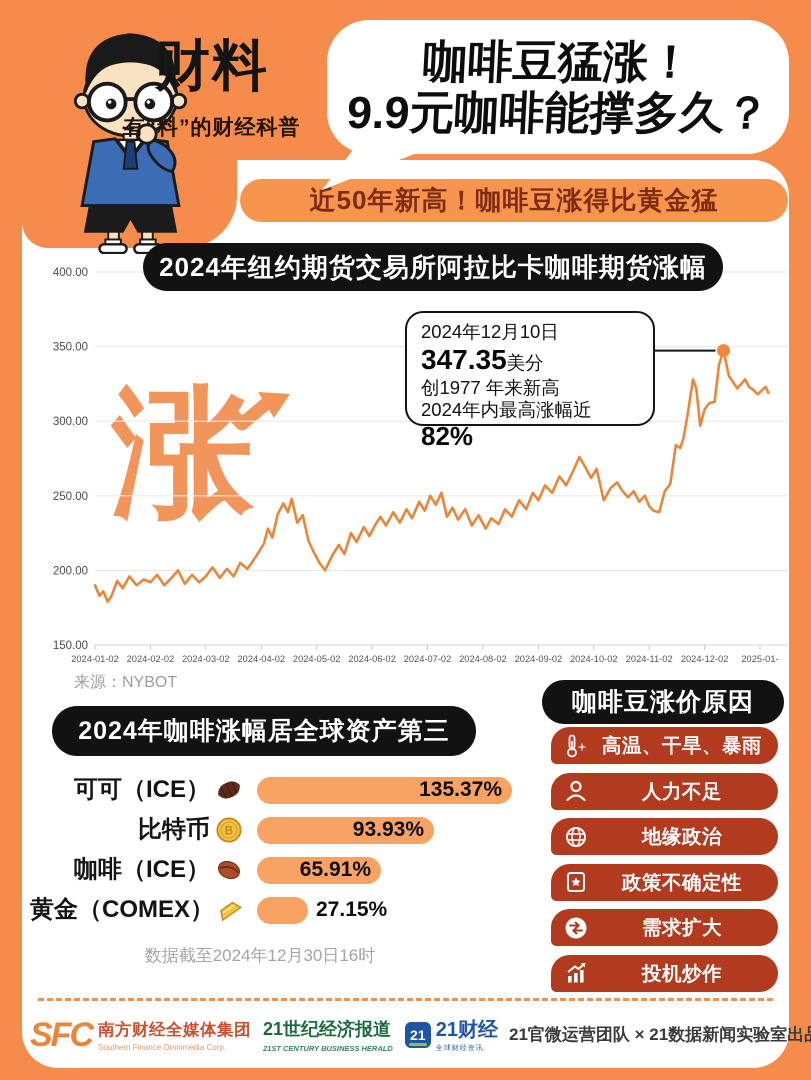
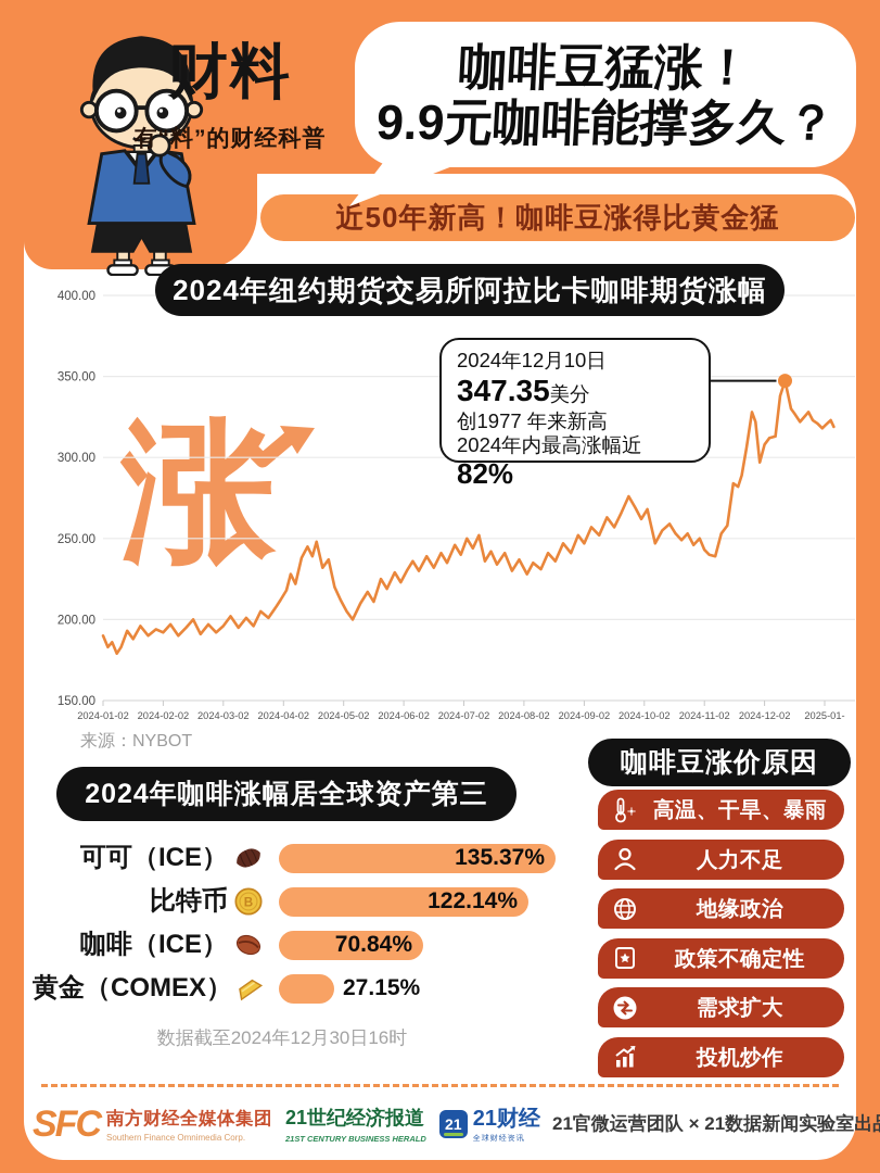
2024年咖啡涨幅居全球资产第三/比特币: 93.93% -> 122.14%
2024年咖啡涨幅居全球资产第三/咖啡（ICE）: 65.91% -> 70.84%
